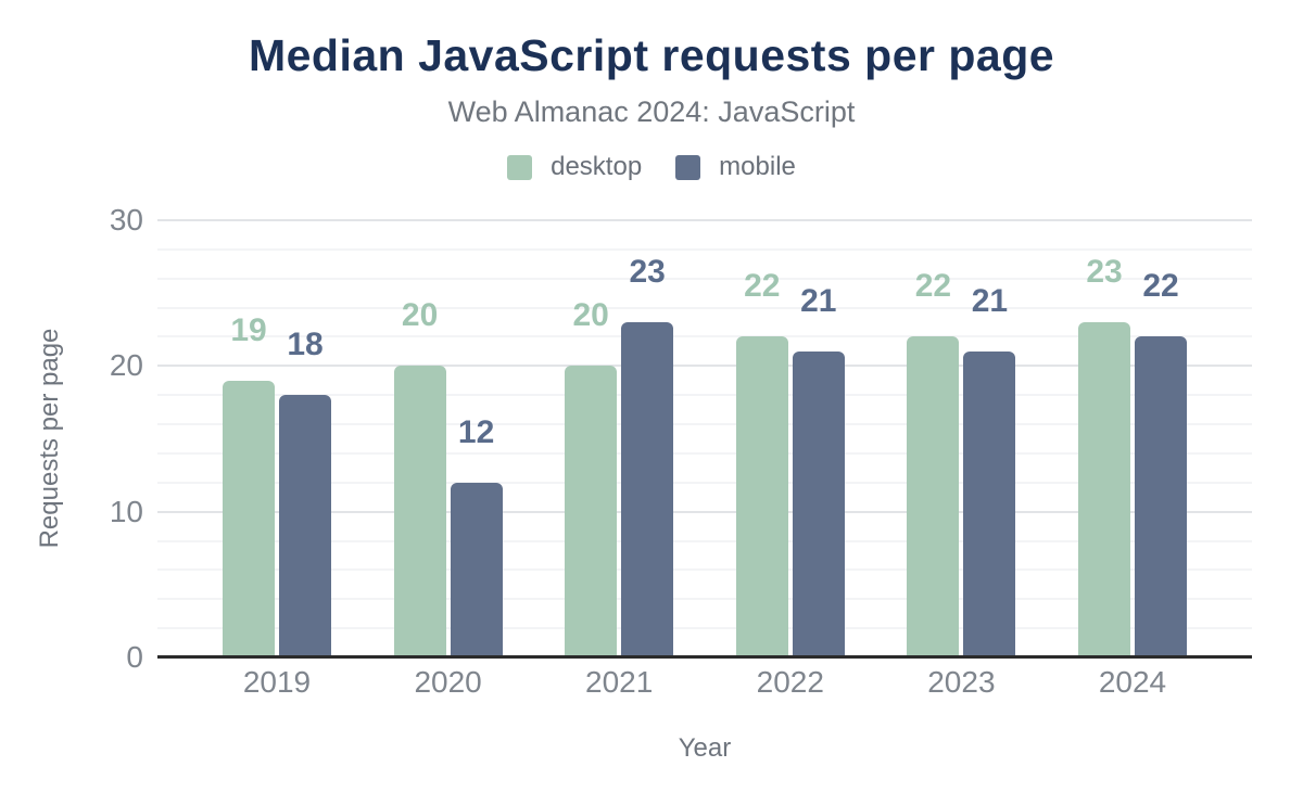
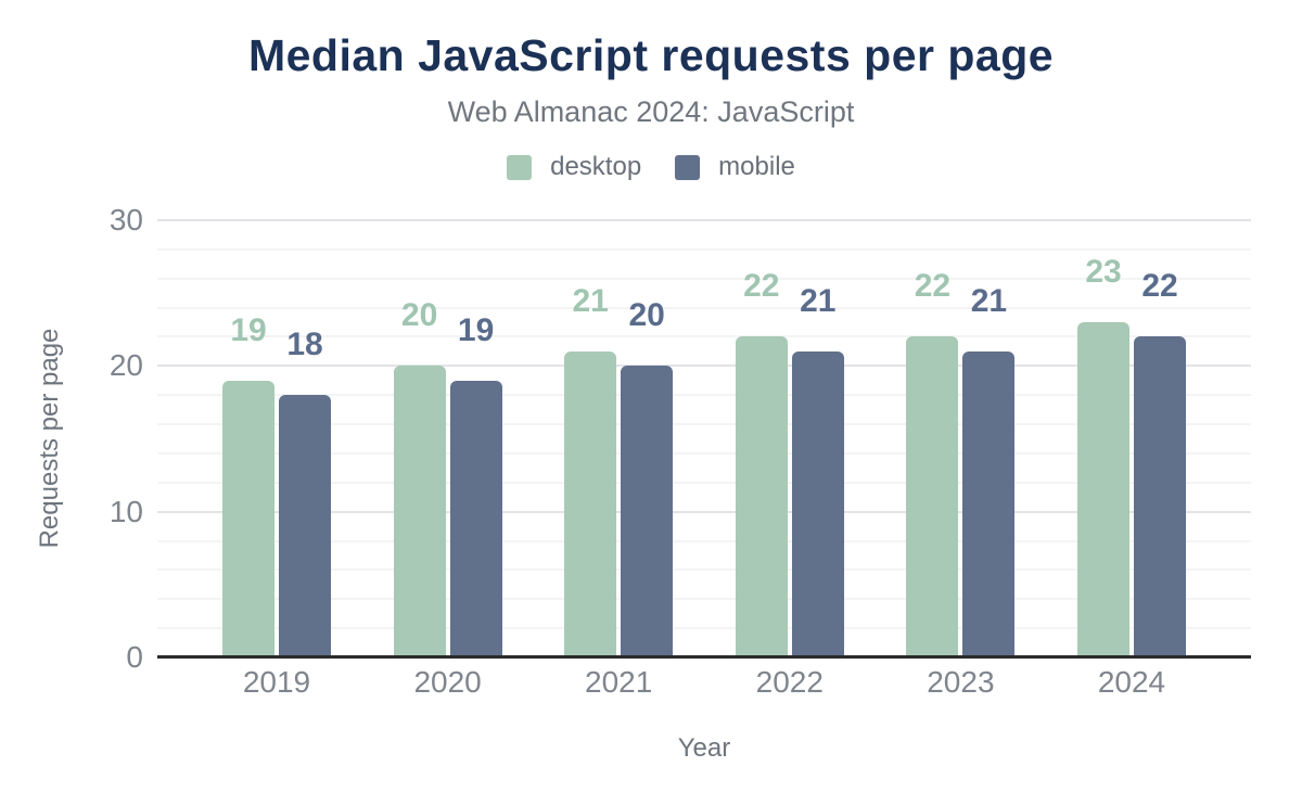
mobile/2020: 12 -> 19
desktop/2021: 20 -> 21
mobile/2021: 23 -> 20
